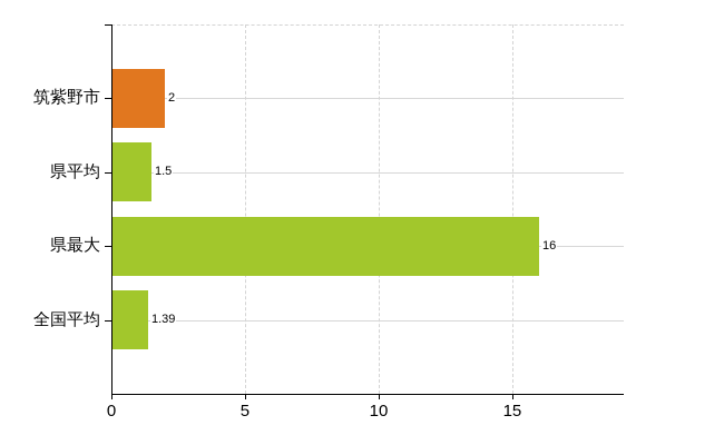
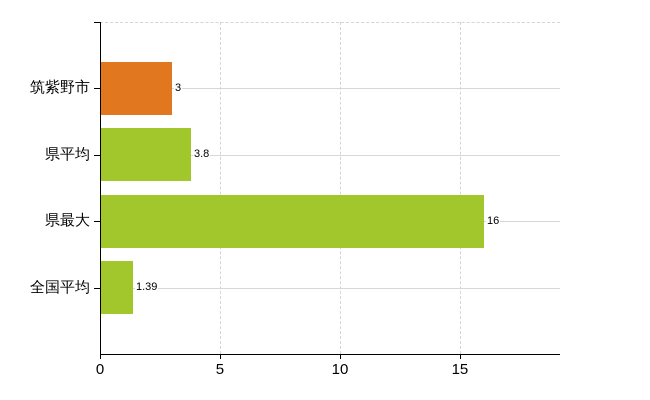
筑紫野市: 2 -> 3
県平均: 1.5 -> 3.8
